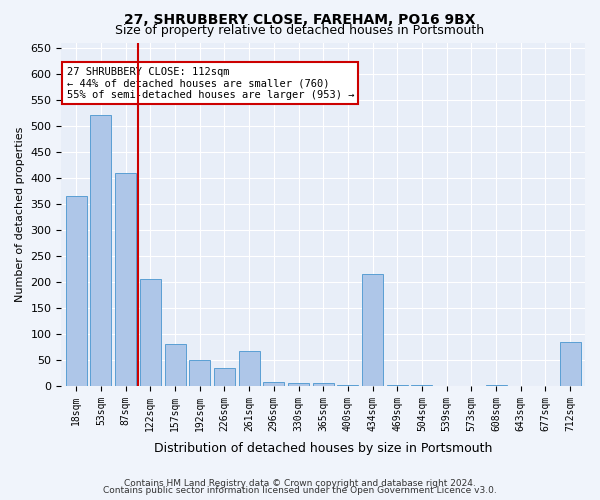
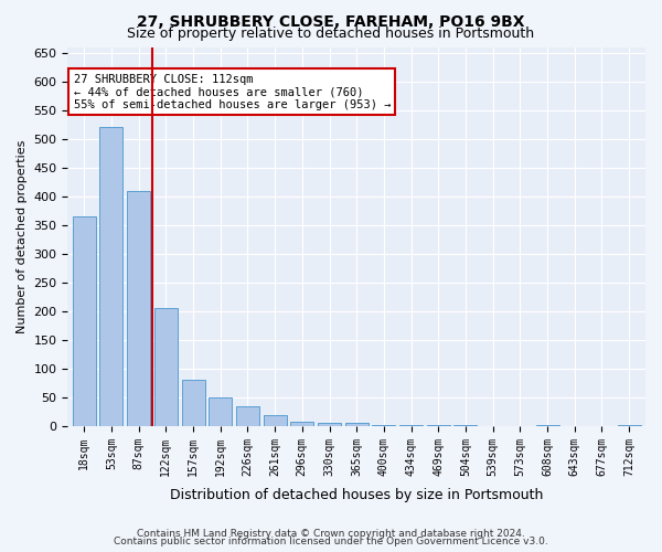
261sqm: 68 -> 20
434sqm: 216 -> 2
712sqm: 84 -> 1
